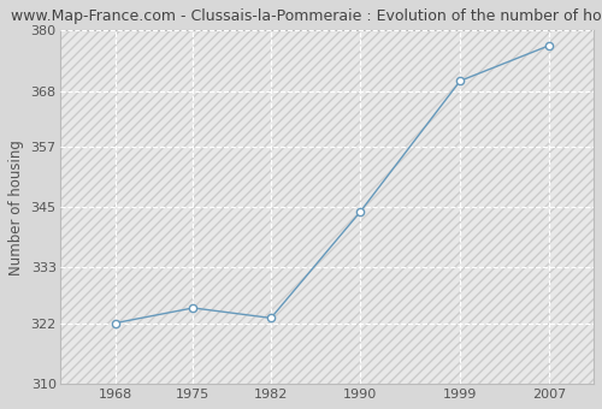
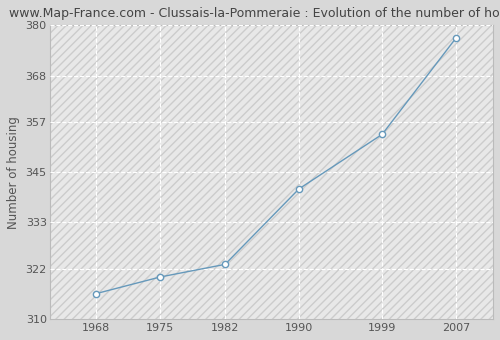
1968: 322 -> 316
1975: 325 -> 320
1990: 344 -> 341
1999: 370 -> 354
